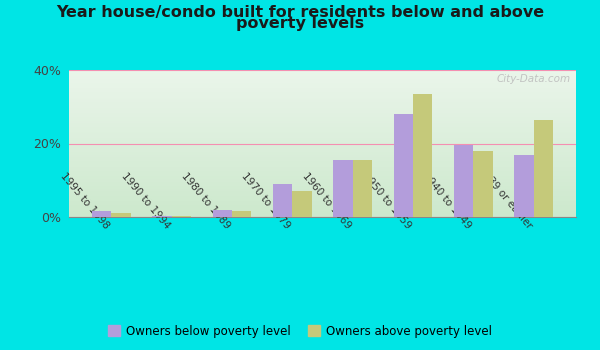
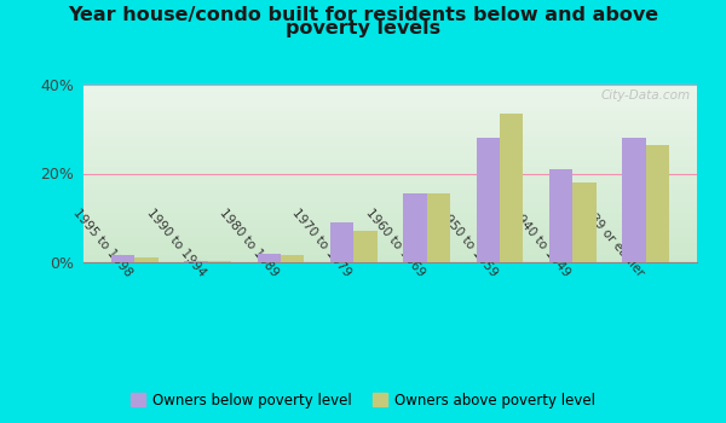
Owners below poverty level/1940 to 1949: 19.5% -> 21.0%
Owners below poverty level/1939 or earlier: 17.0% -> 28.0%
